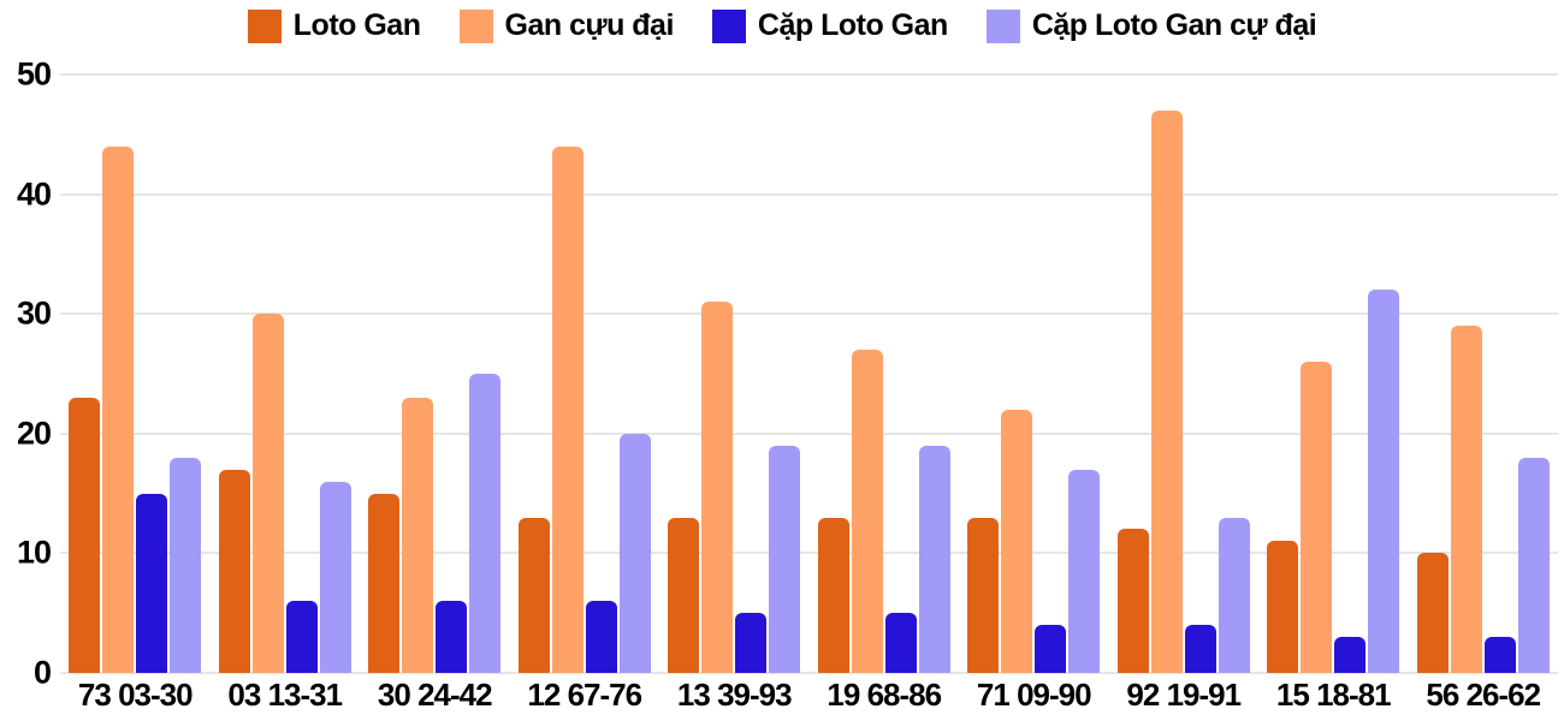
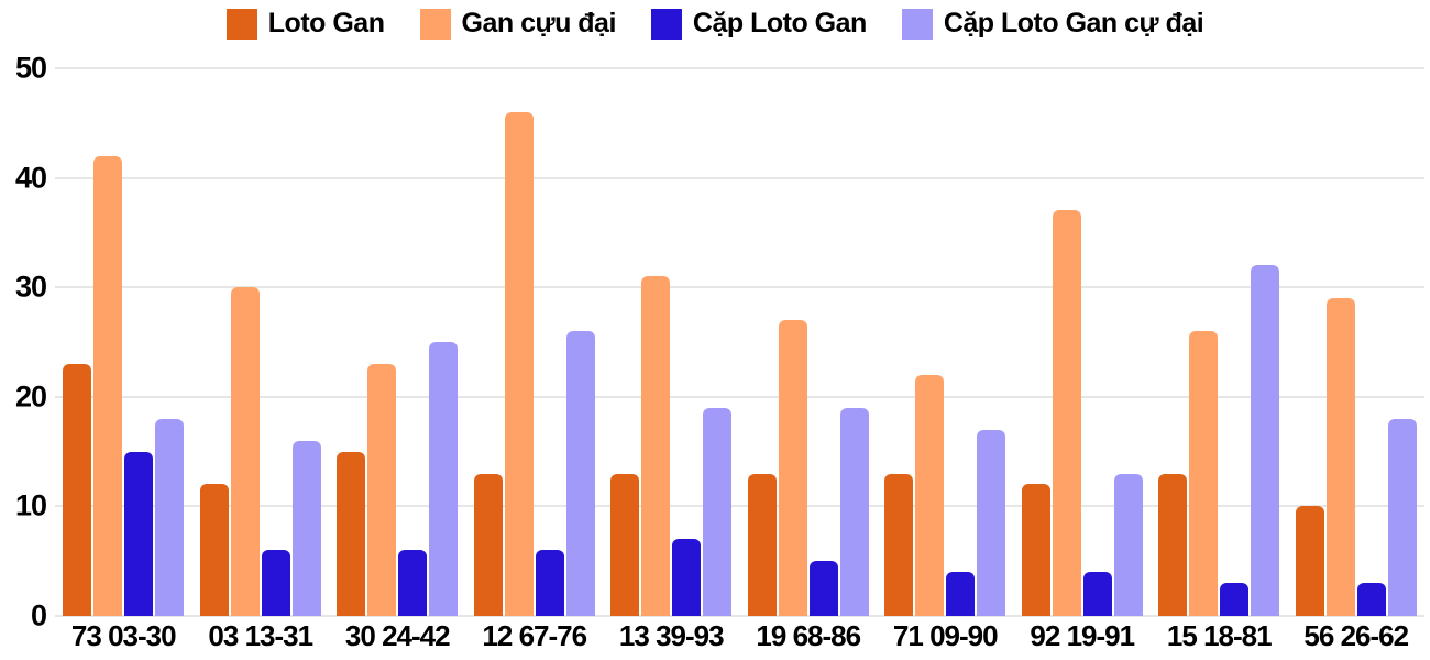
Gan cựu đại/73 03-30: 44 -> 42
Loto Gan/03 13-31: 17 -> 12
Gan cựu đại/12 67-76: 44 -> 46
Cặp Loto Gan cự đại/12 67-76: 20 -> 26
Cặp Loto Gan/13 39-93: 5 -> 7
Gan cựu đại/92 19-91: 47 -> 37
Loto Gan/15 18-81: 11 -> 13
